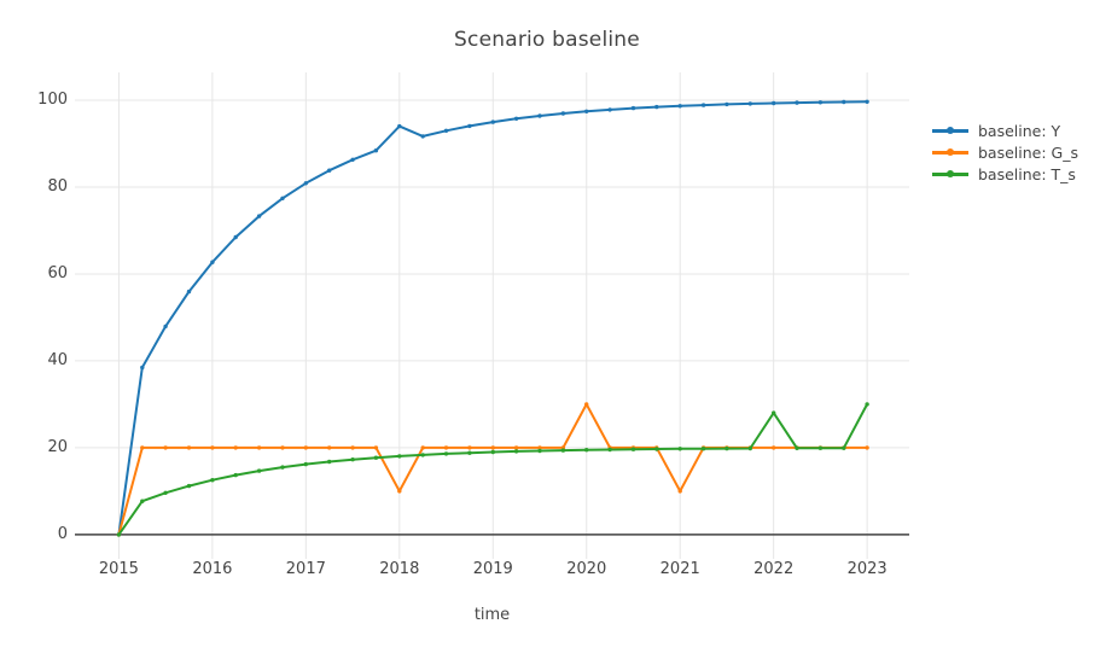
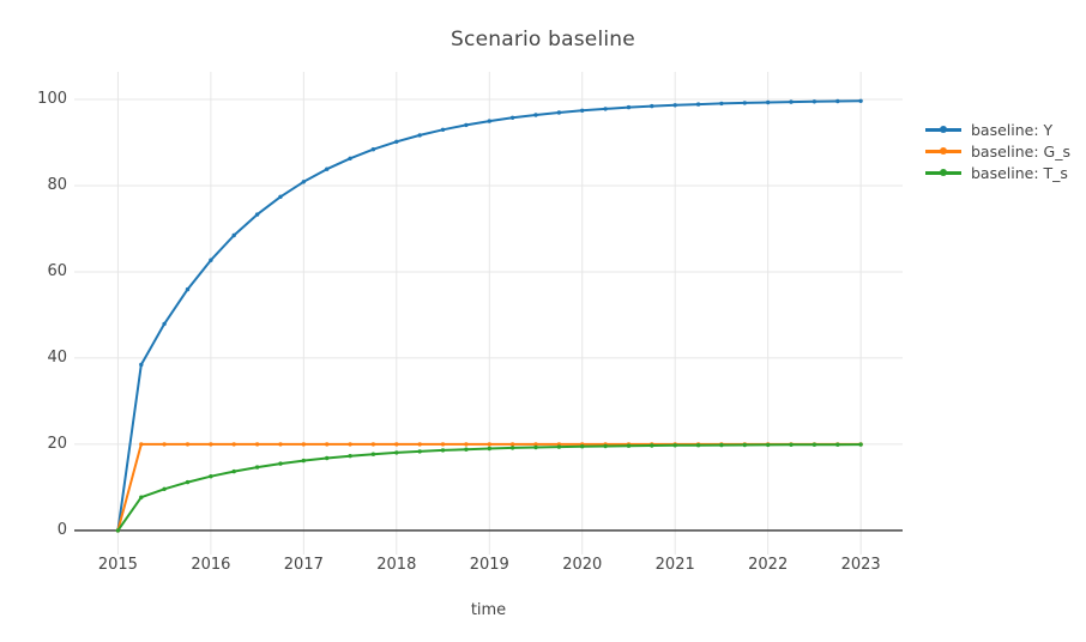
baseline: Y/2018: 94 -> 90
baseline: G_s/2018: 10 -> 20
baseline: G_s/2020: 30 -> 20
baseline: G_s/2021: 10 -> 20
baseline: T_s/2022: 28 -> 20
baseline: T_s/2023: 30 -> 20
